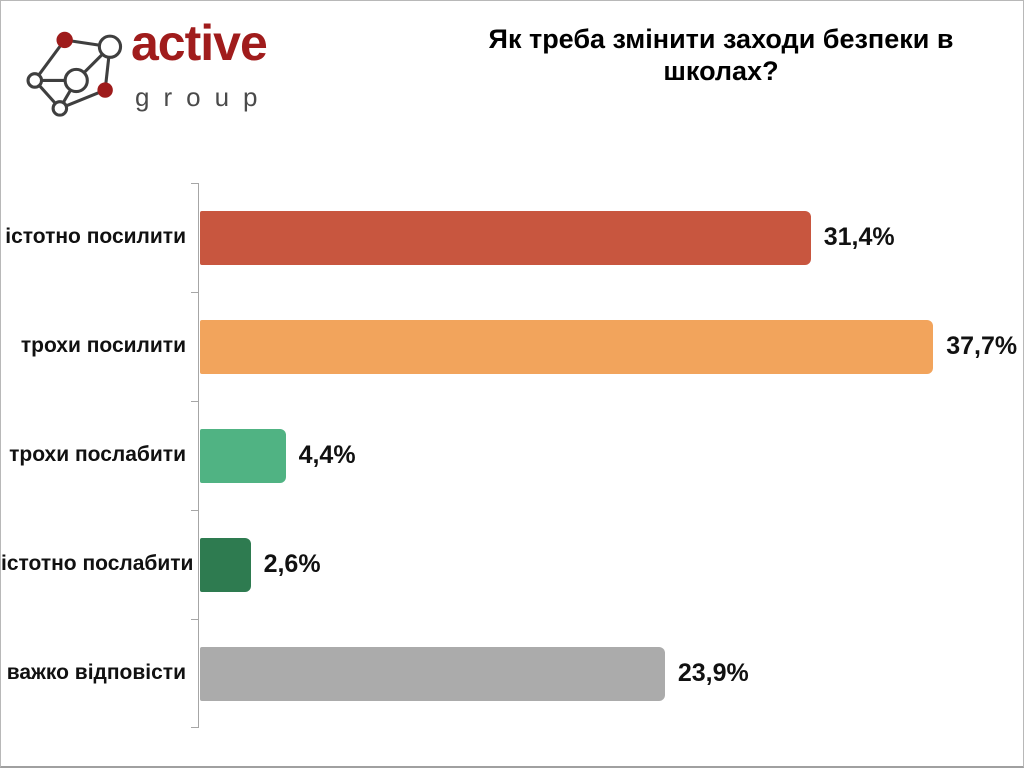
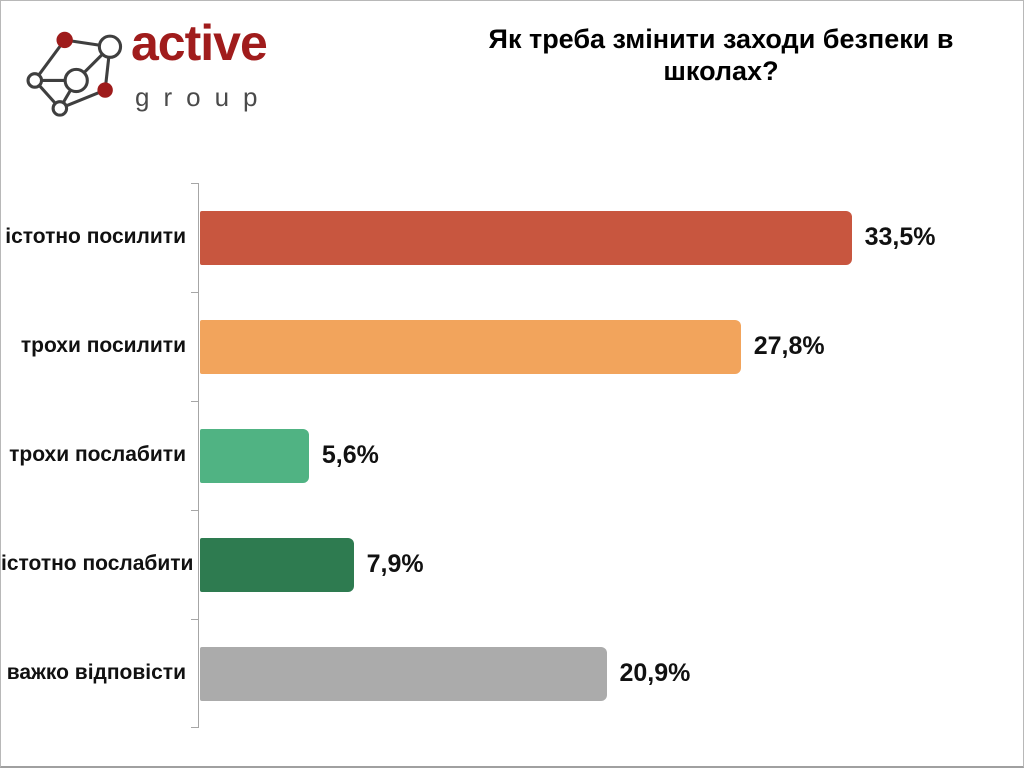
істотно посилити: 31,4% -> 33,5%
трохи посилити: 37,7% -> 27,8%
трохи послабити: 4,4% -> 5,6%
істотно послабити: 2,6% -> 7,9%
важко відповісти: 23,9% -> 20,9%
